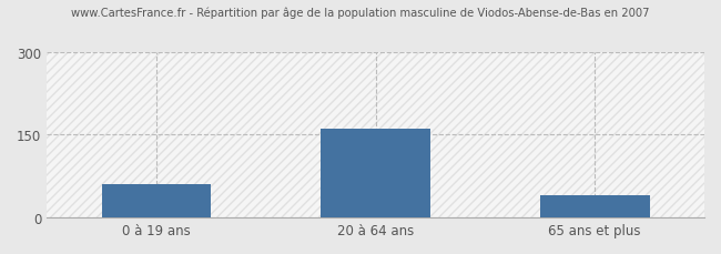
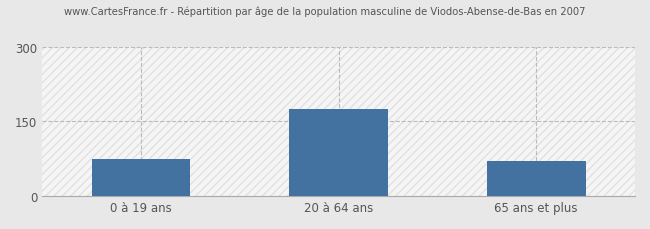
0 à 19 ans: 60 -> 75
20 à 64 ans: 160 -> 175
65 ans et plus: 40 -> 70
